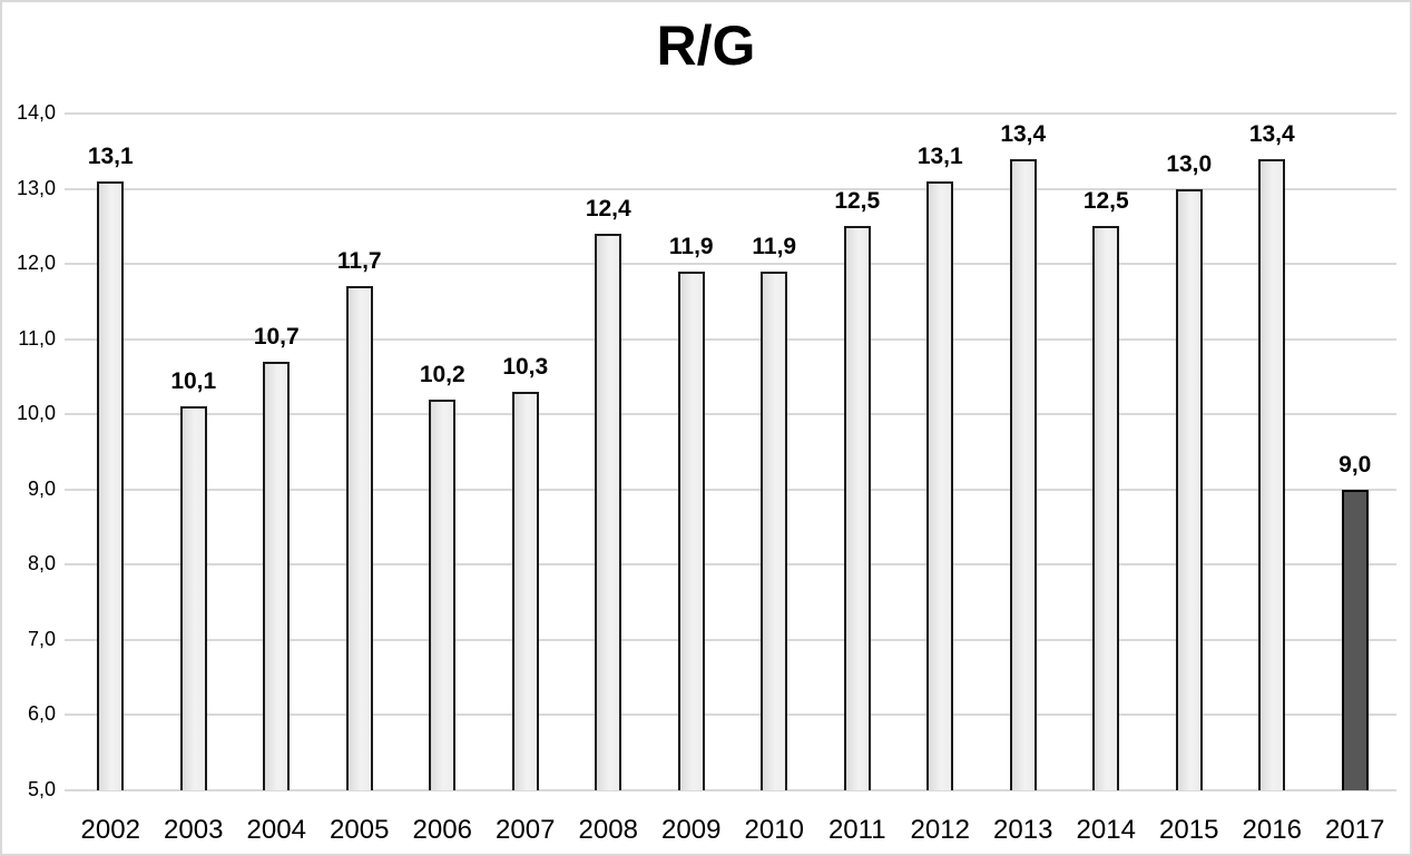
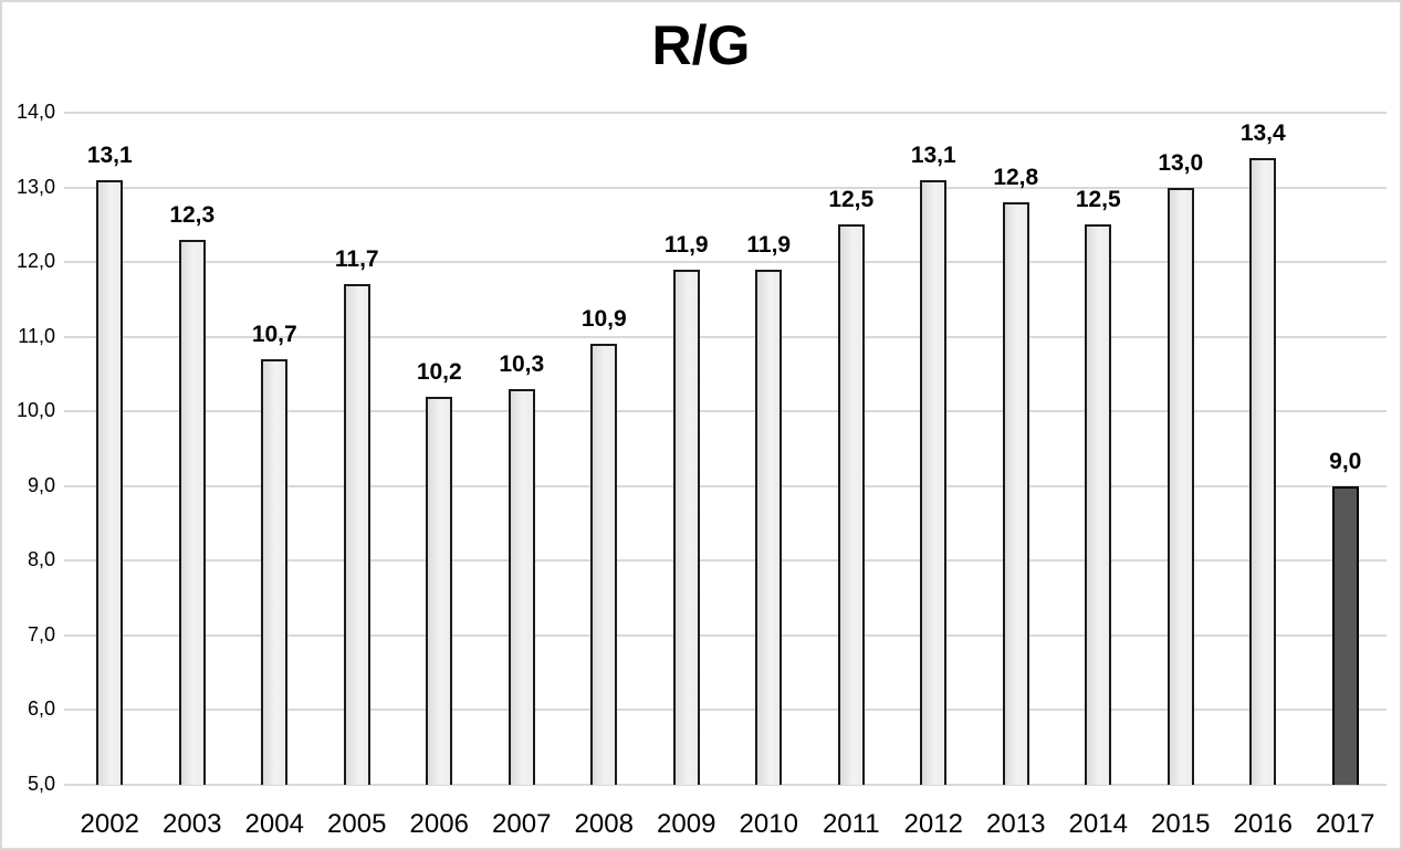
2003: 10,1 -> 12,3
2008: 12,4 -> 10,9
2013: 13,4 -> 12,8
